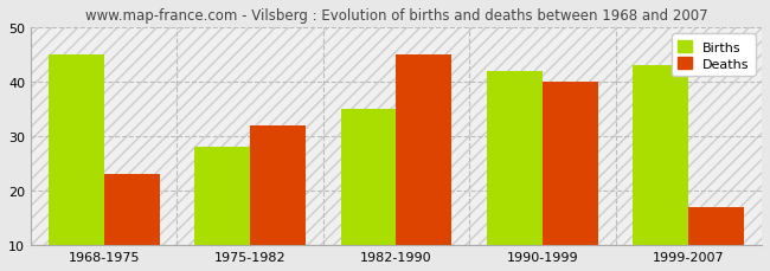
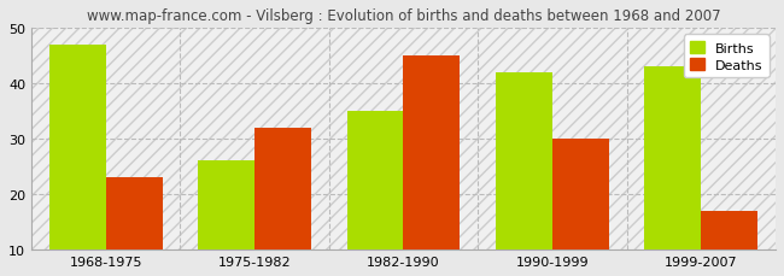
Births/1968-1975: 45 -> 47
Births/1975-1982: 28 -> 26
Deaths/1990-1999: 40 -> 30
